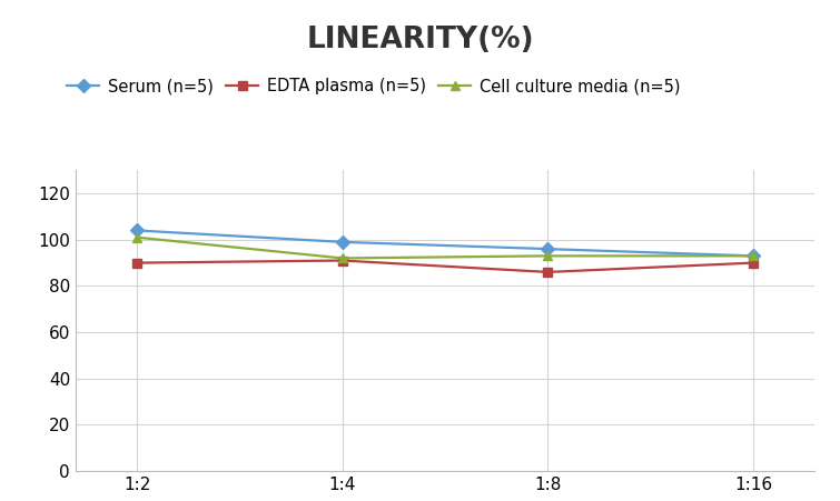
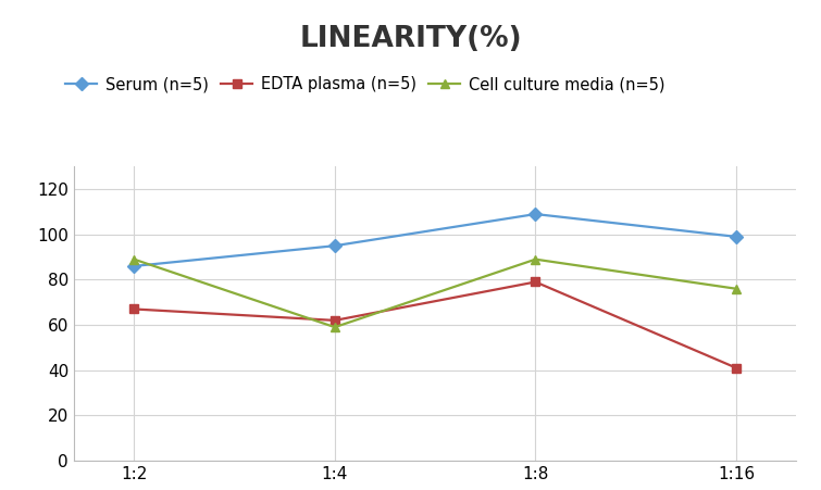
Serum (n=5)/1:2: 104 -> 86
EDTA plasma (n=5)/1:2: 90 -> 67
Cell culture media (n=5)/1:2: 101 -> 89
Serum (n=5)/1:4: 99 -> 95
EDTA plasma (n=5)/1:4: 91 -> 62
Cell culture media (n=5)/1:4: 92 -> 59
Serum (n=5)/1:8: 96 -> 109
EDTA plasma (n=5)/1:8: 86 -> 79
Cell culture media (n=5)/1:8: 93 -> 89
Serum (n=5)/1:16: 93 -> 99
EDTA plasma (n=5)/1:16: 90 -> 41
Cell culture media (n=5)/1:16: 93 -> 76
